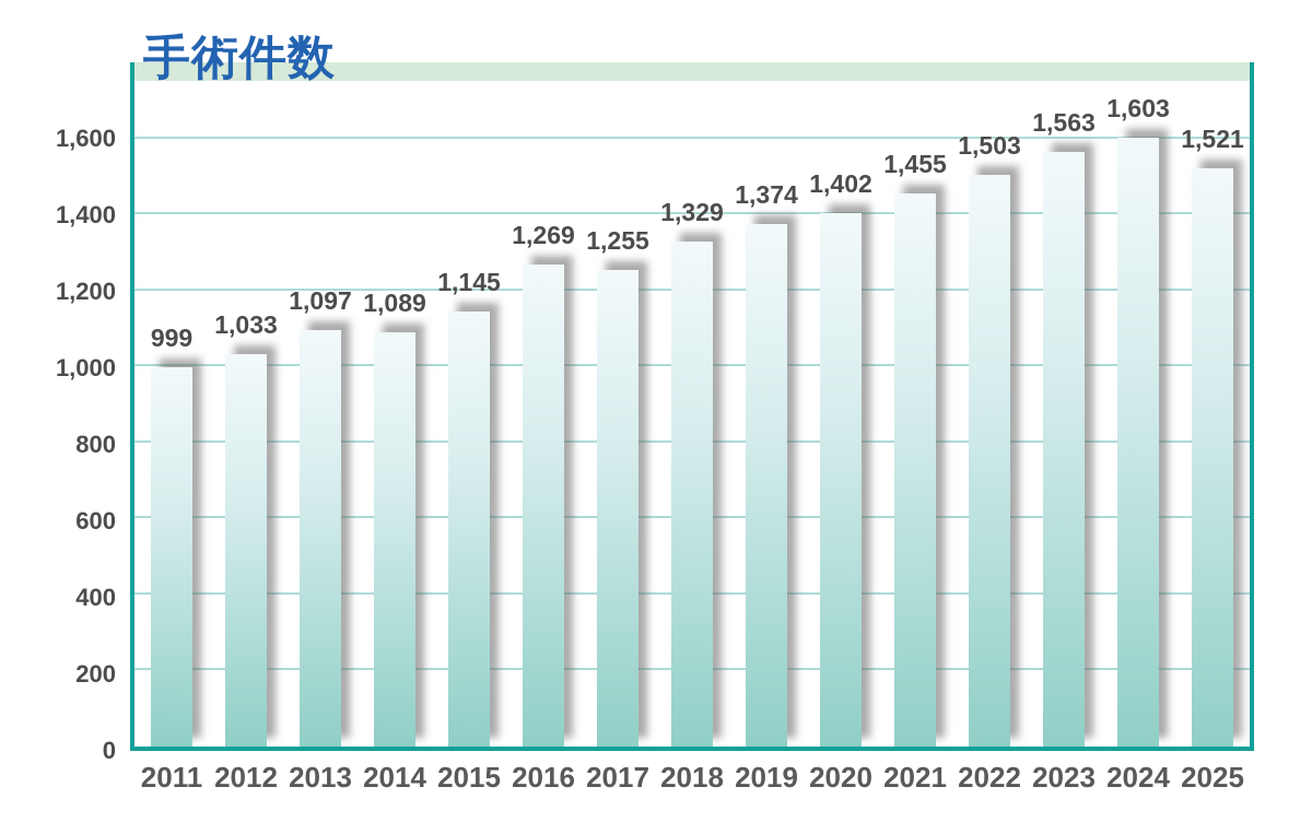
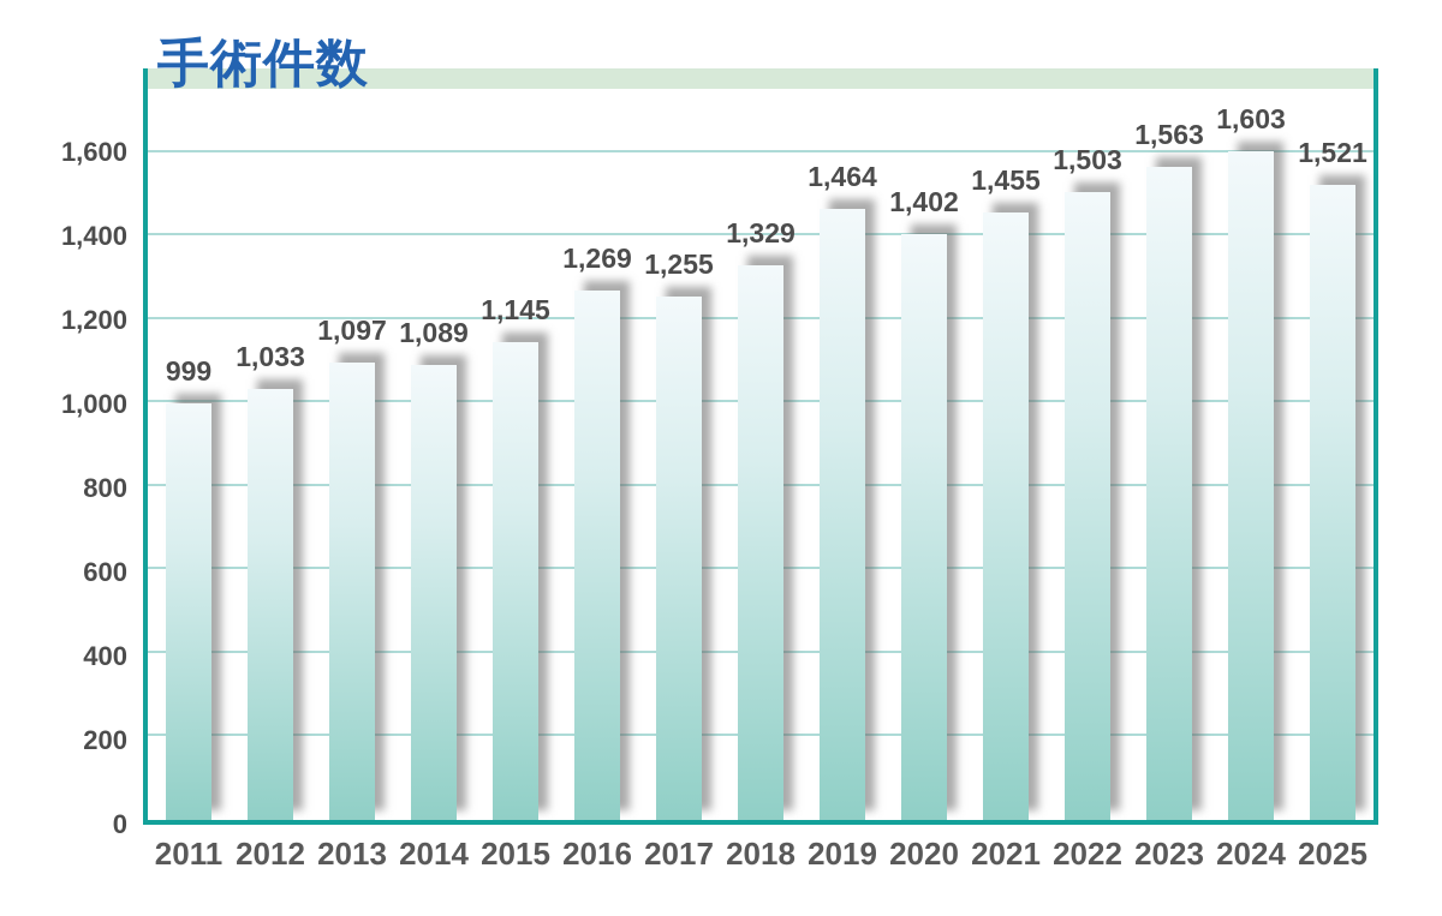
2019: 1,374 -> 1,464
